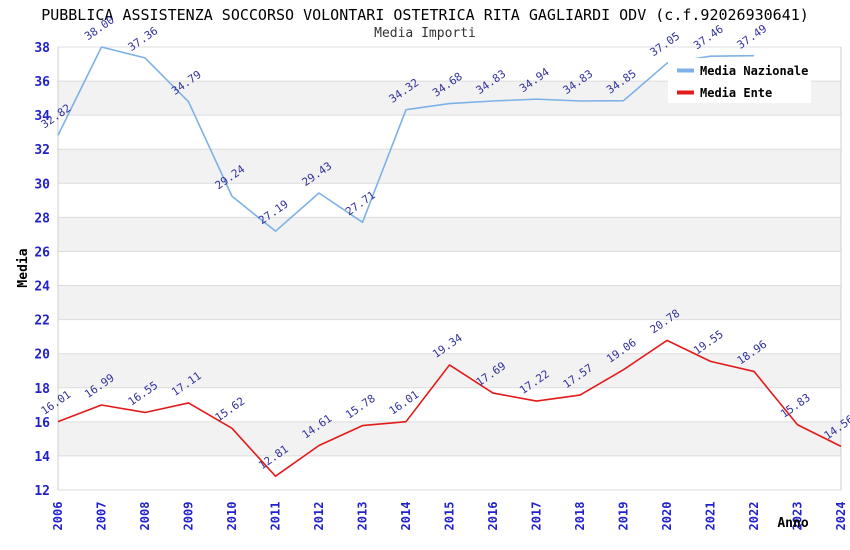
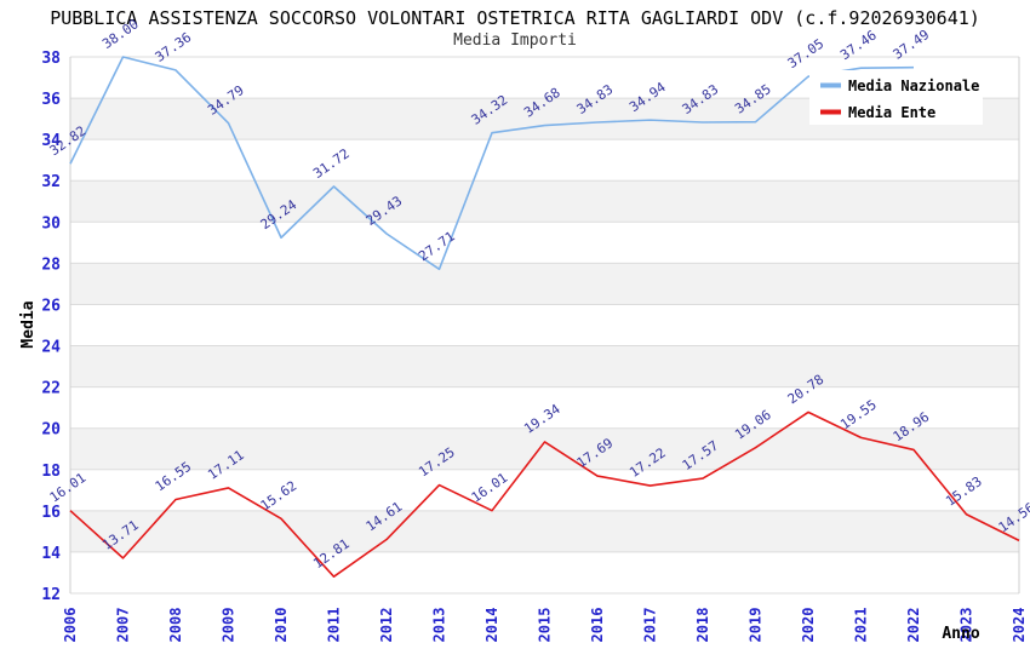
Media Ente/2007: 16.99 -> 13.71
Media Nazionale/2011: 27.19 -> 31.72
Media Ente/2013: 15.78 -> 17.25
